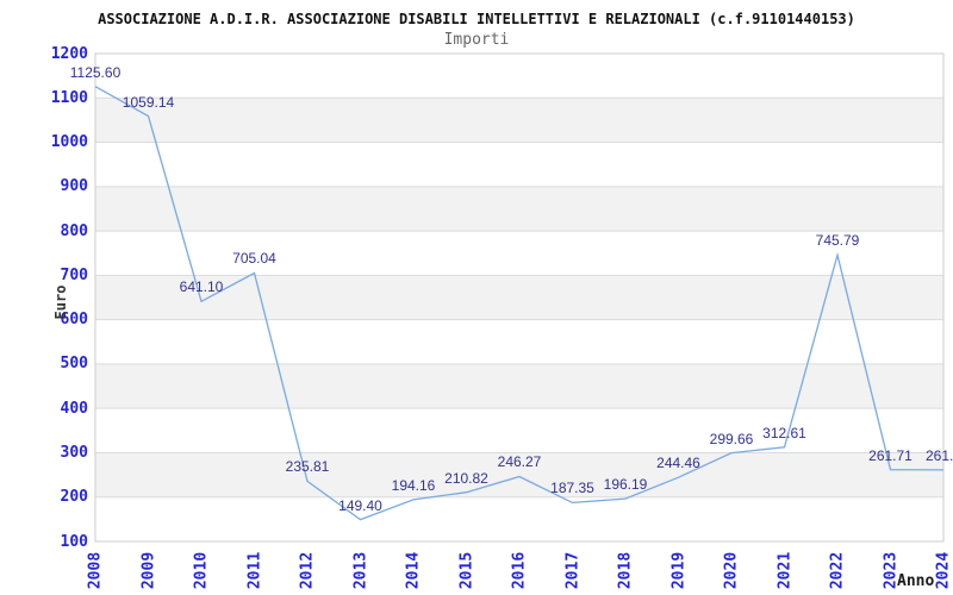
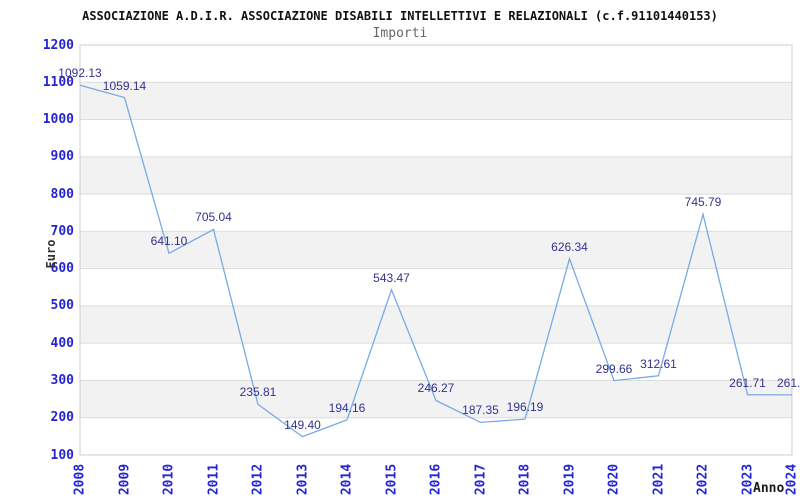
2008: 1125.60 -> 1092.13
2015: 210.82 -> 543.47
2019: 244.46 -> 626.34
